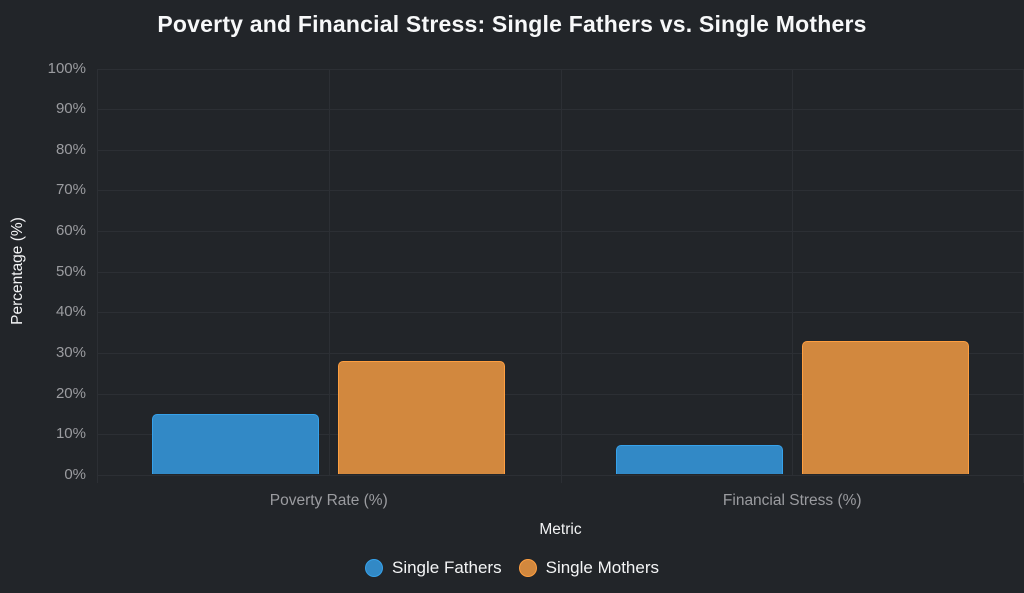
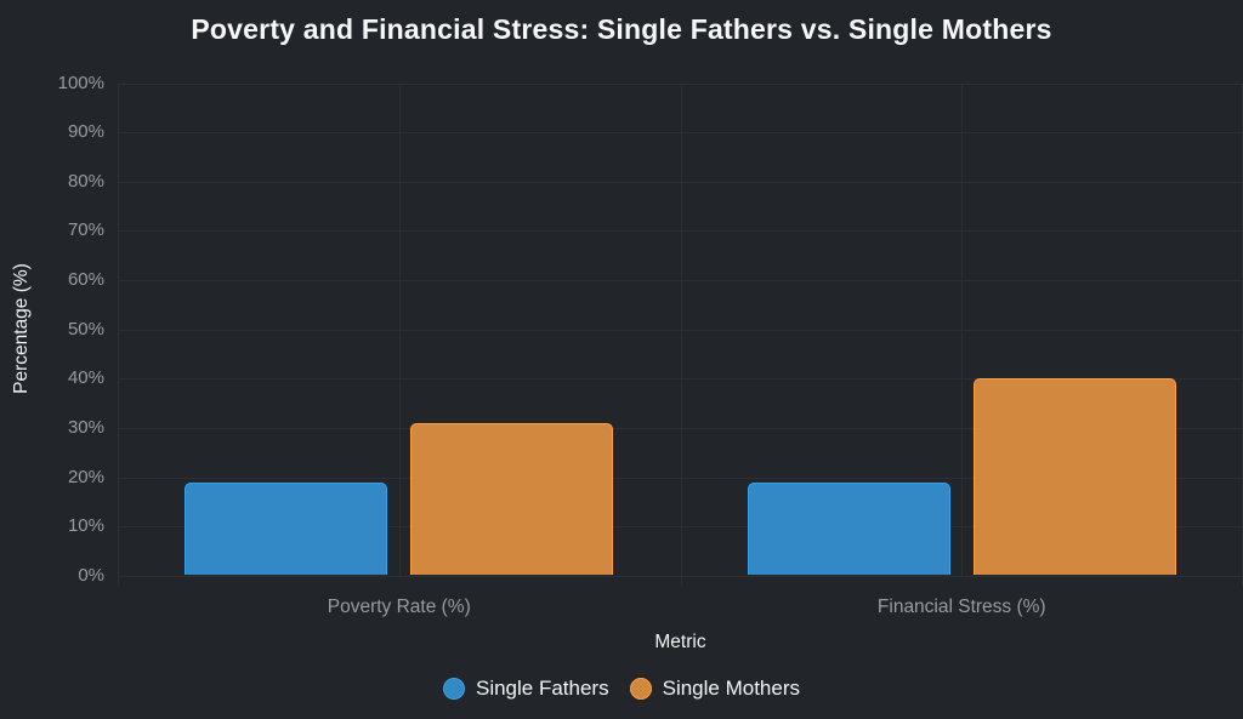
Single Fathers/Poverty Rate (%): 15% -> 19%
Single Mothers/Poverty Rate (%): 28% -> 31%
Single Fathers/Financial Stress (%): 8% -> 19%
Single Mothers/Financial Stress (%): 33% -> 40%
